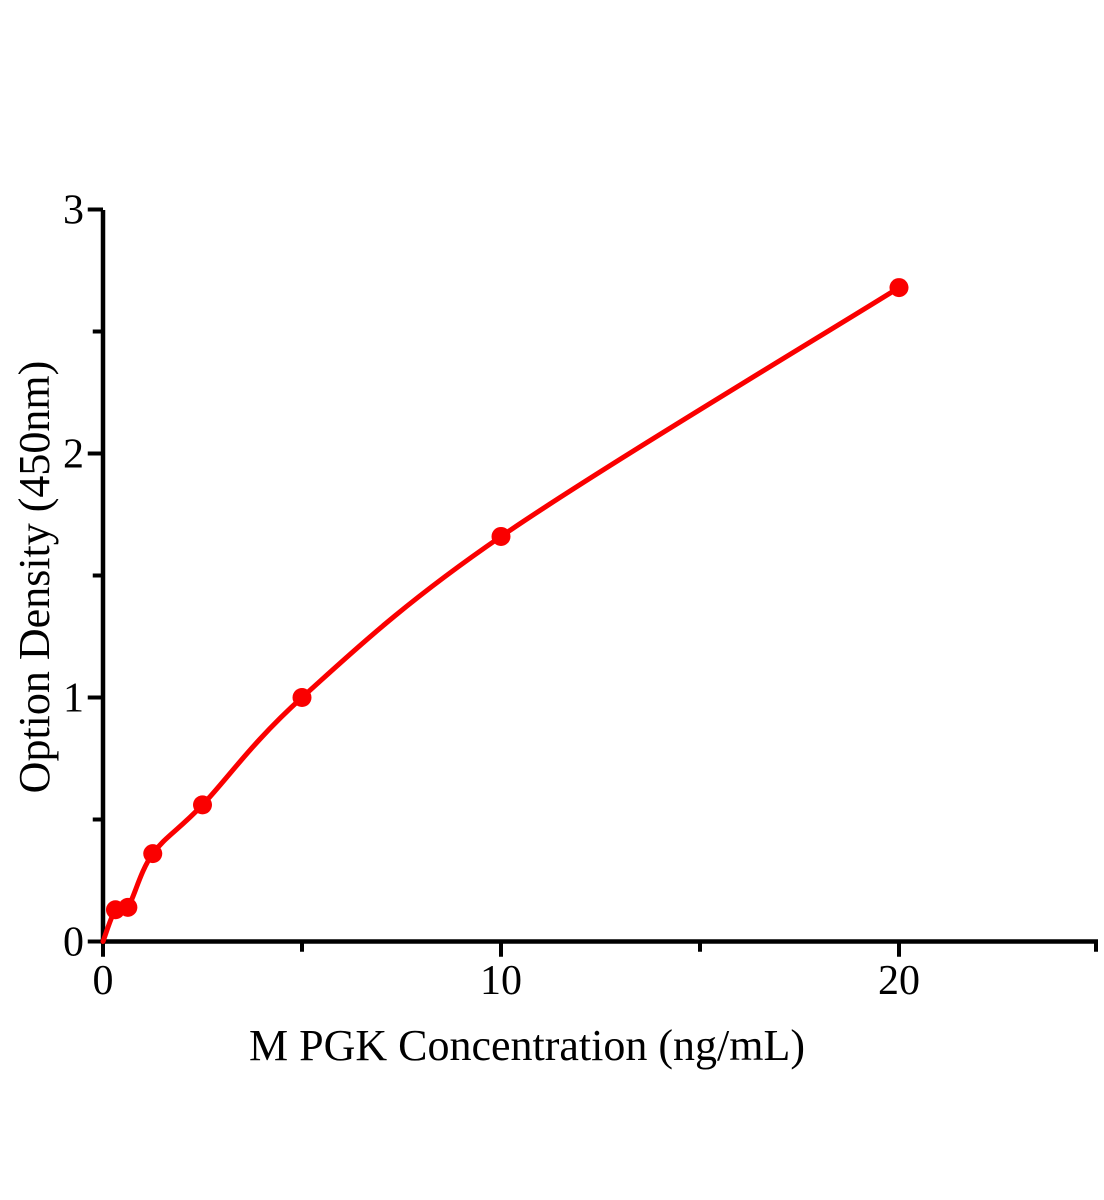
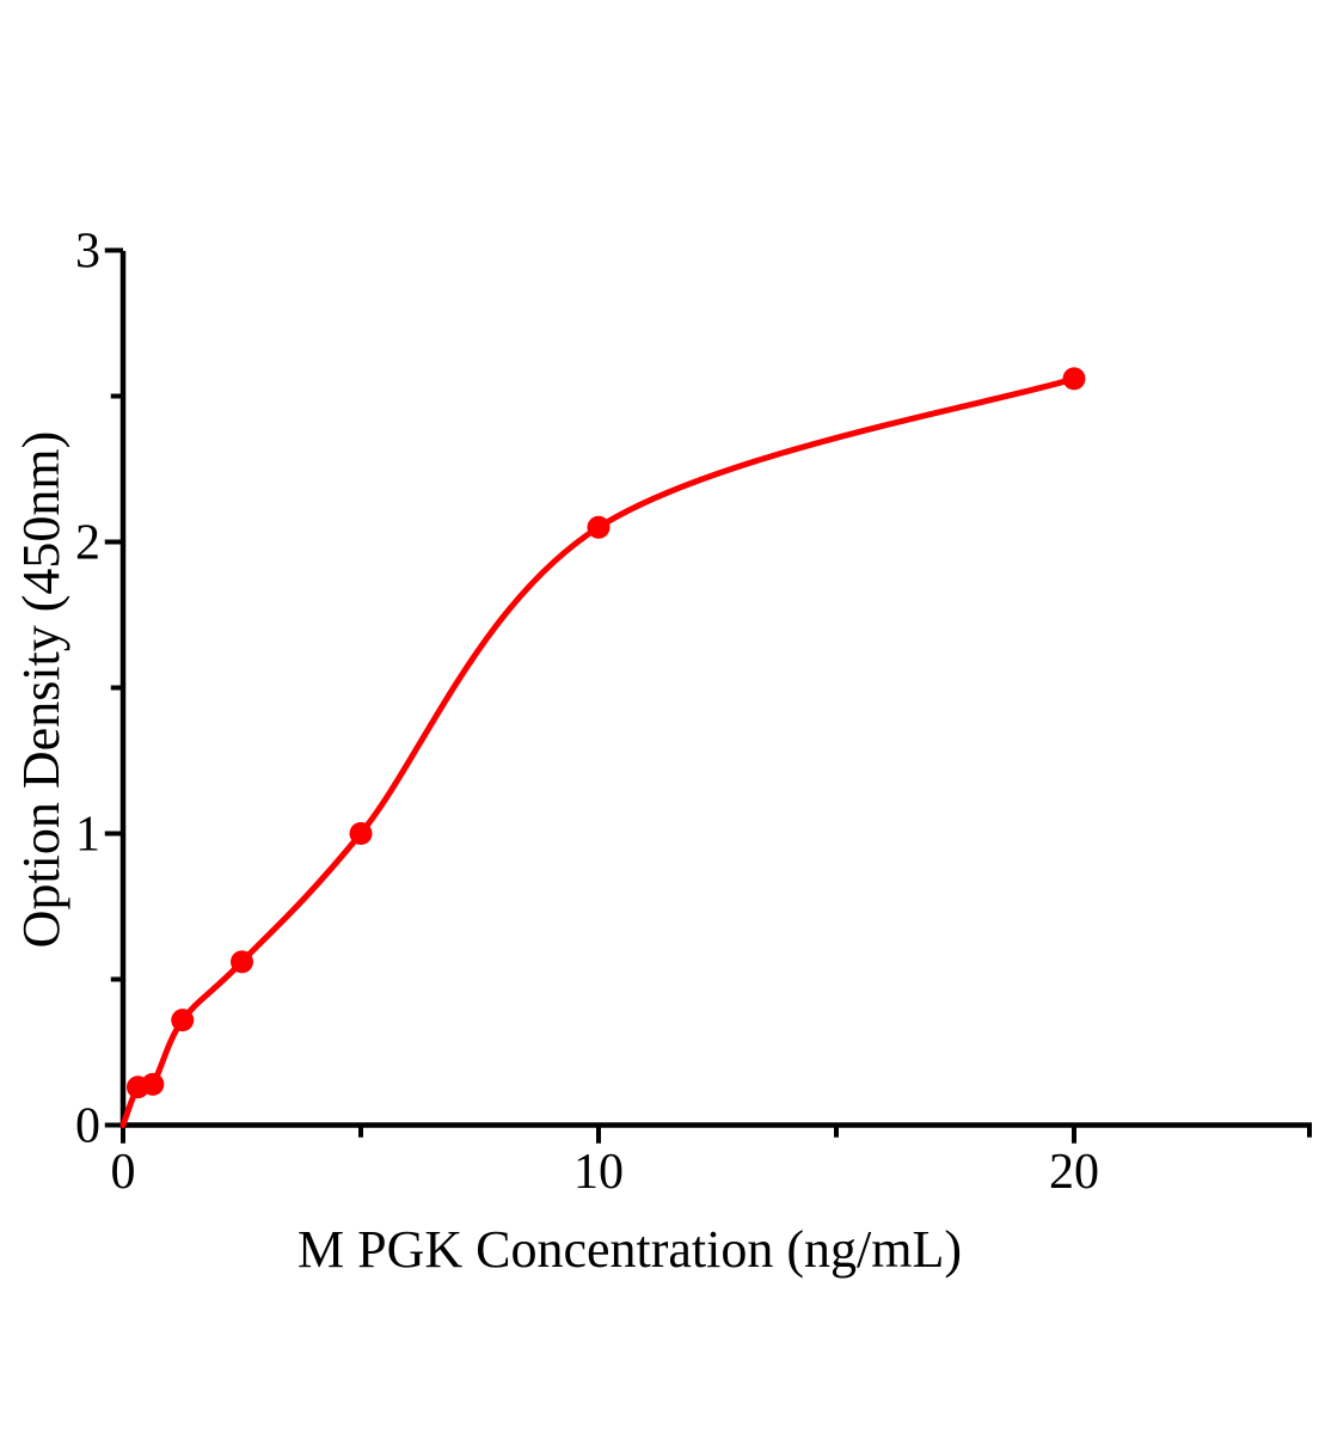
10: 1.66 -> 2.05
20: 2.68 -> 2.56
